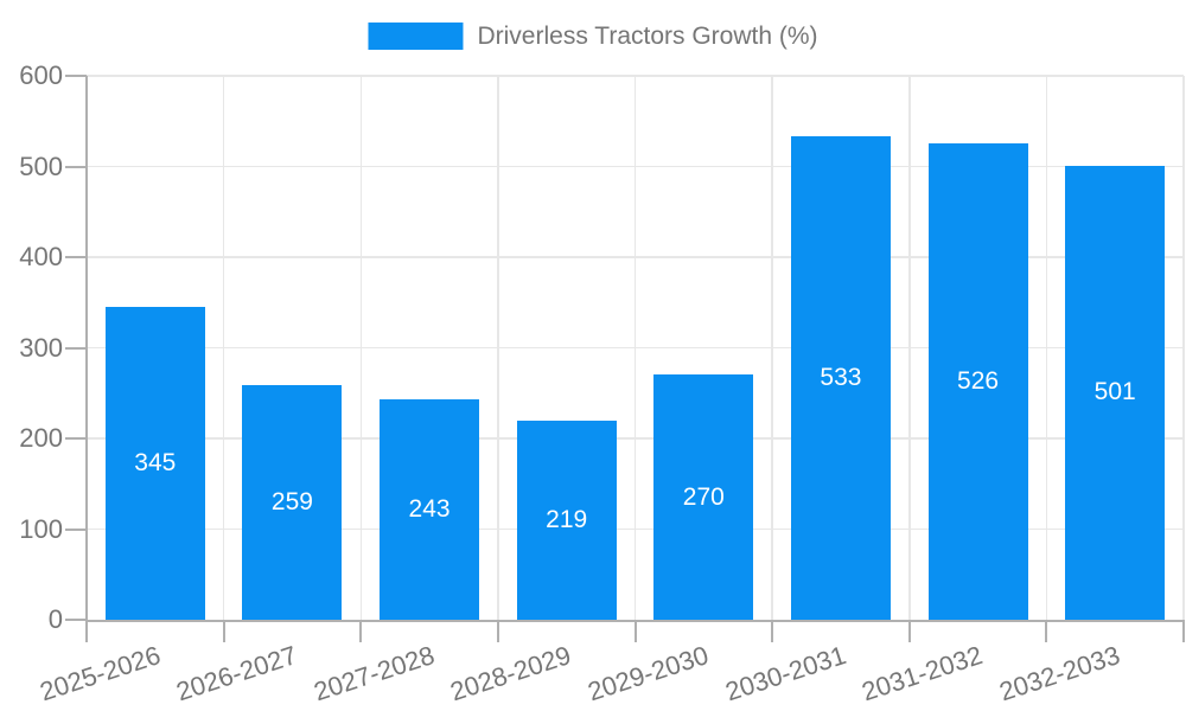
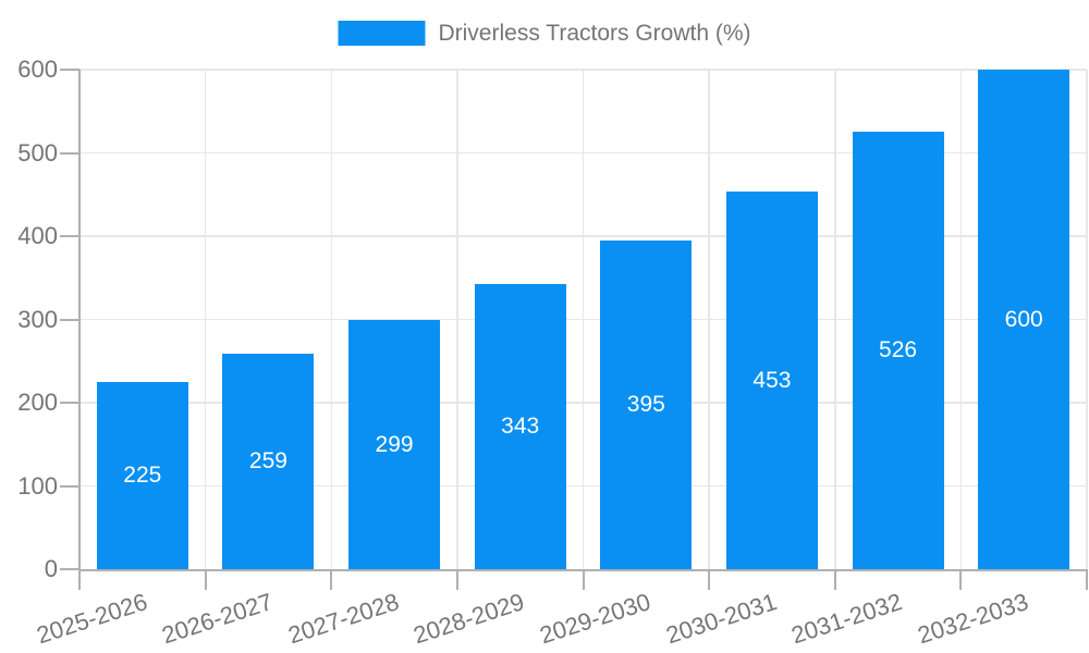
2025-2026: 345 -> 225
2027-2028: 243 -> 299
2028-2029: 219 -> 343
2029-2030: 270 -> 395
2030-2031: 533 -> 453
2032-2033: 501 -> 600
